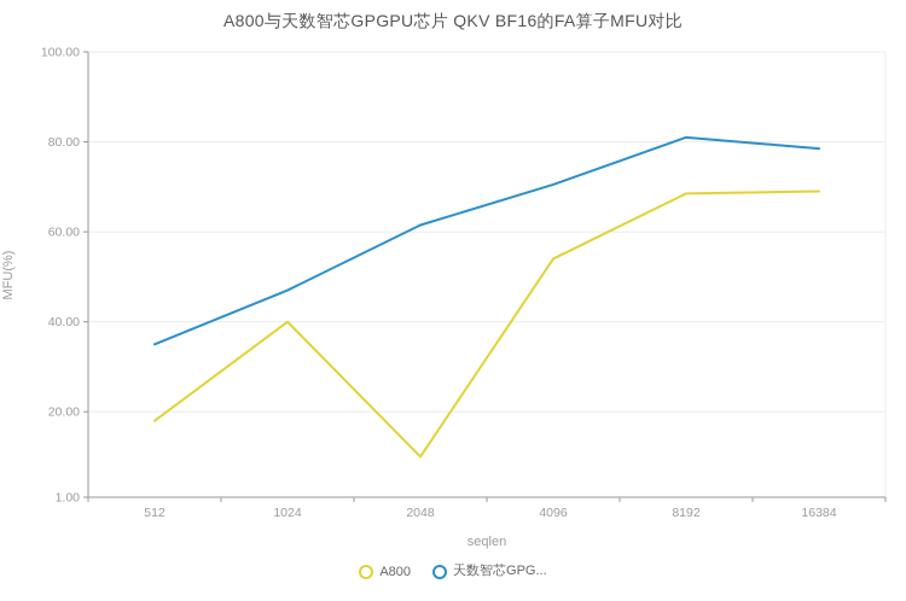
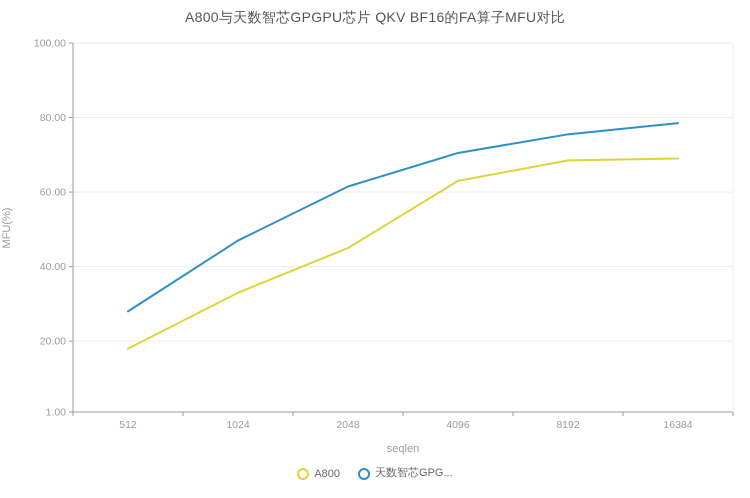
天数智芯GPG.../512: 35 -> 28
A800/1024: 40 -> 33
A800/2048: 10 -> 45
A800/4096: 54 -> 63
天数智芯GPG.../8192: 81 -> 76
